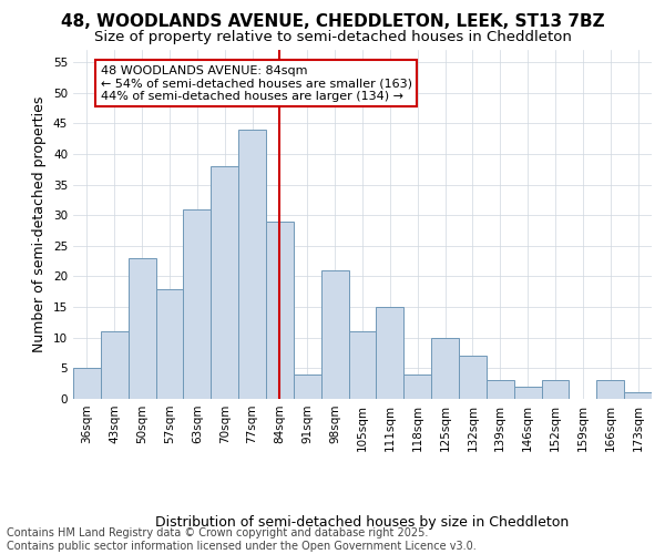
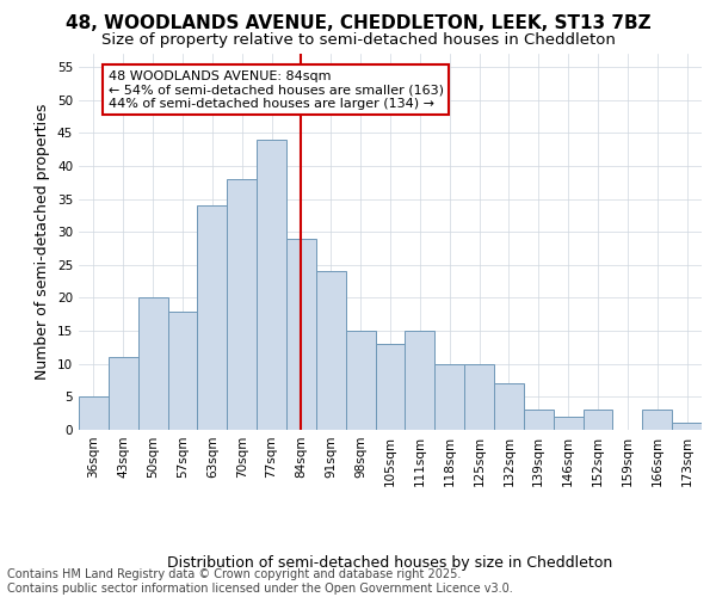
50sqm: 23 -> 20
63sqm: 31 -> 34
91sqm: 4 -> 24
98sqm: 21 -> 15
105sqm: 11 -> 13
118sqm: 4 -> 10
